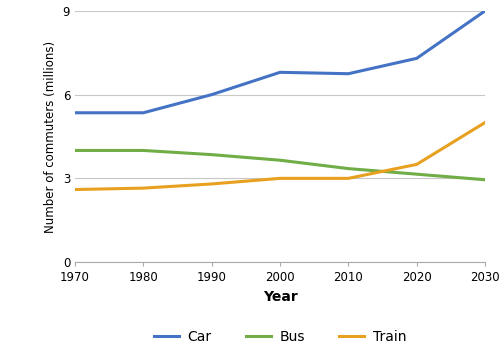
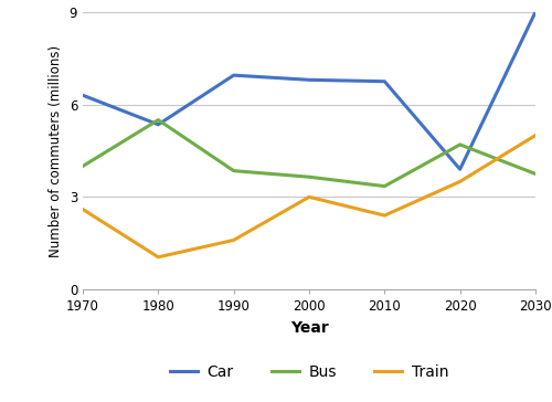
Car/1970: 5.35 -> 6.30
Bus/1980: 4.00 -> 5.50
Train/1980: 2.65 -> 1.05
Car/1990: 6.00 -> 6.95
Train/1990: 2.80 -> 1.60
Train/2010: 3.00 -> 2.40
Car/2020: 7.30 -> 3.90
Bus/2020: 3.15 -> 4.70
Bus/2030: 2.95 -> 3.75
